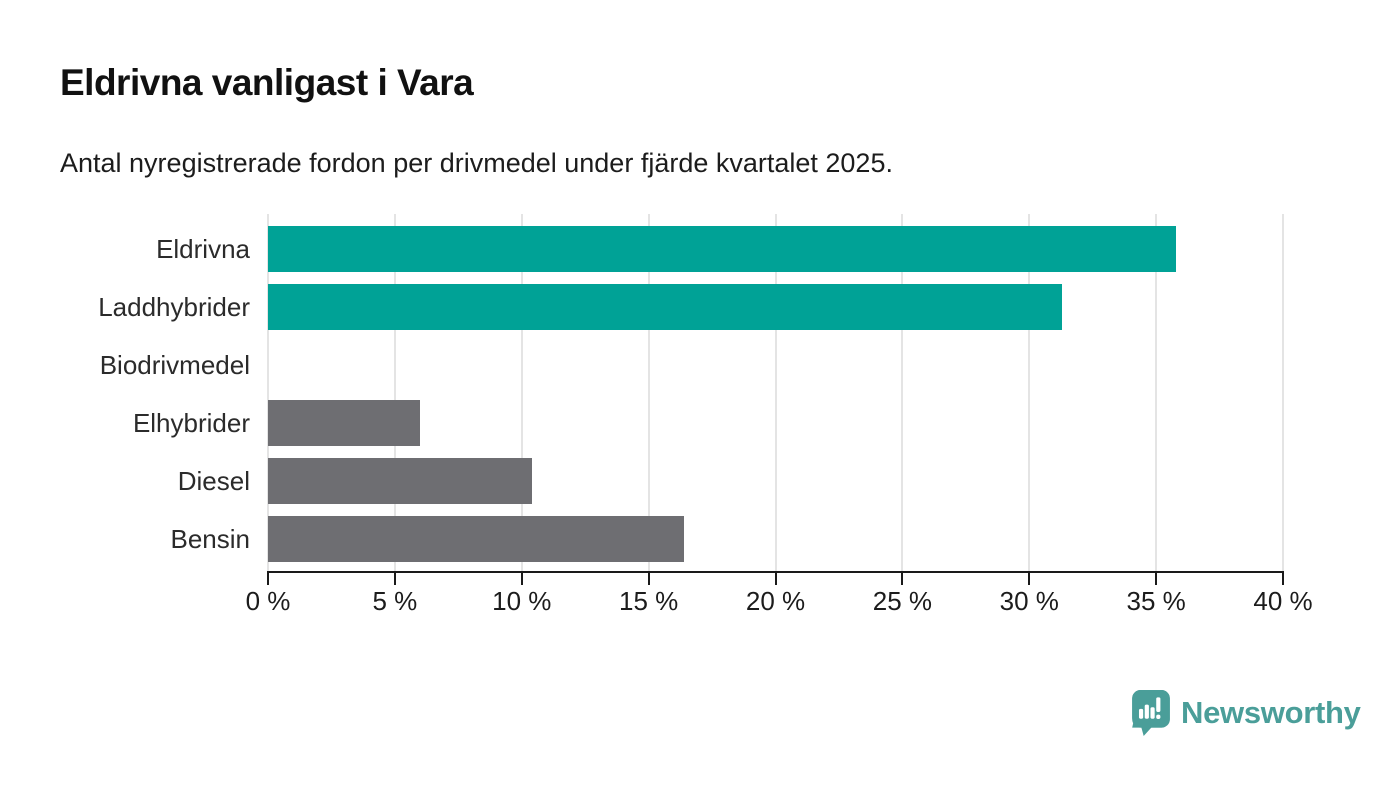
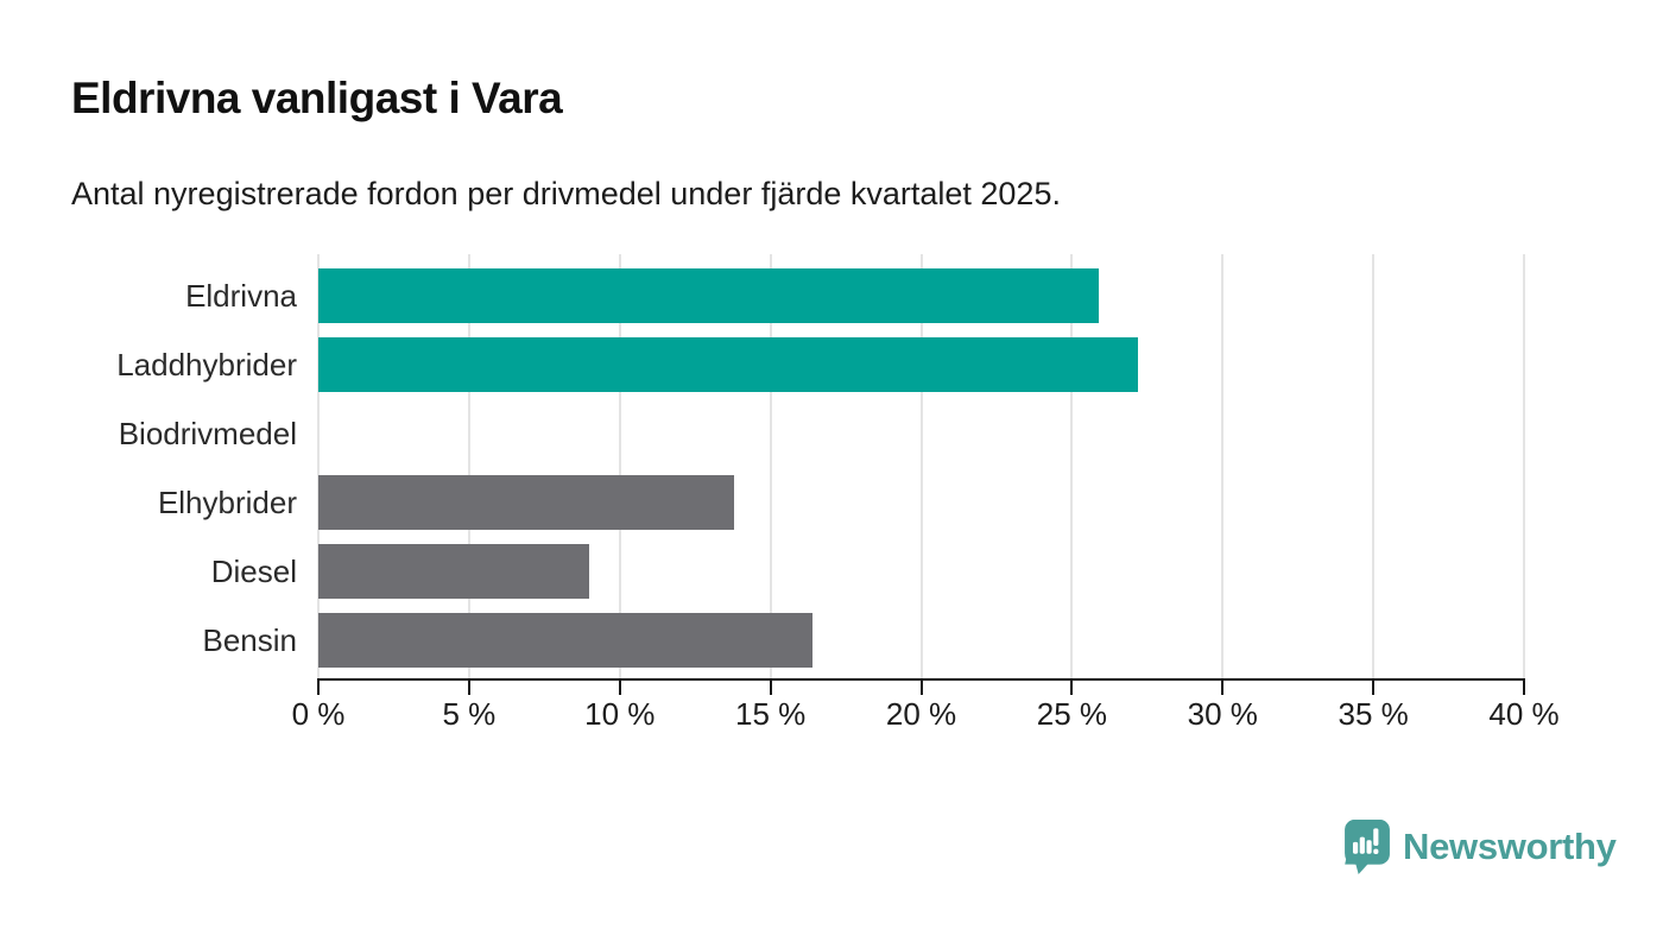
Eldrivna: 35.8% -> 25.9%
Laddhybrider: 31.3% -> 27.2%
Elhybrider: 6.0% -> 13.8%
Diesel: 10.4% -> 9.0%
